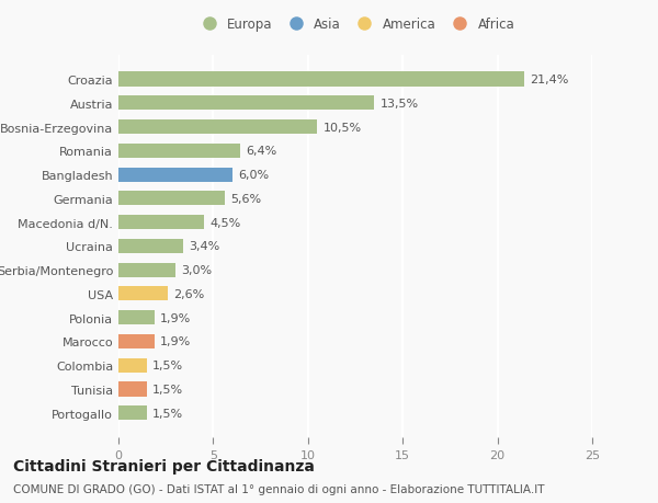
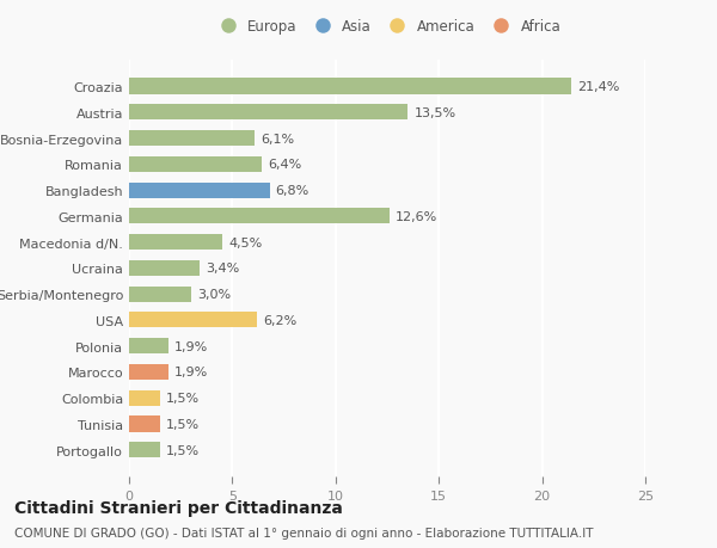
Bosnia-Erzegovina: 10,5% -> 6,1%
Bangladesh: 6,0% -> 6,8%
Germania: 5,6% -> 12,6%
USA: 2,6% -> 6,2%
